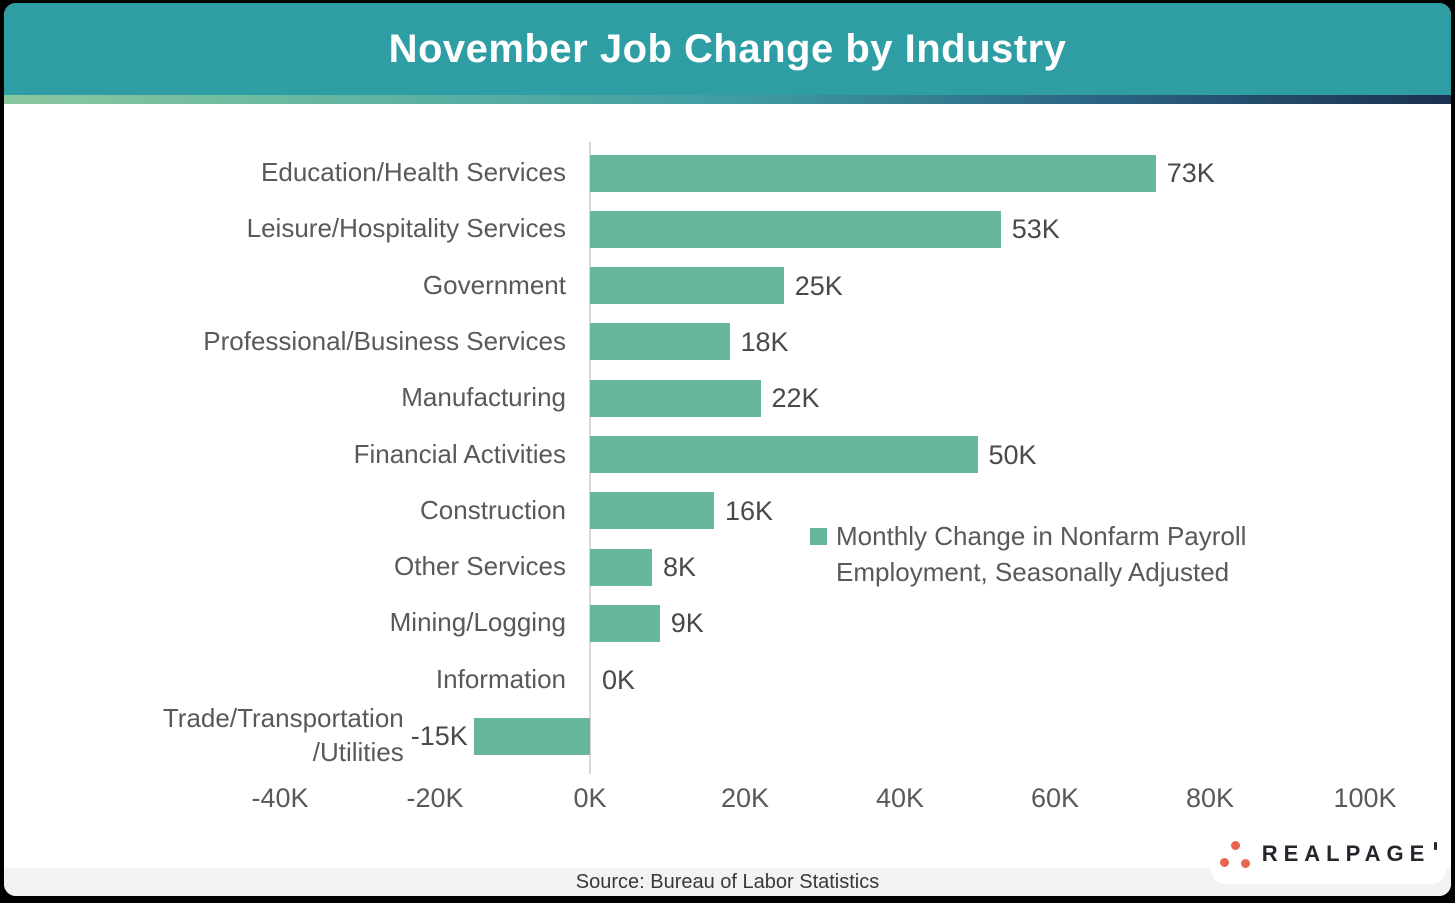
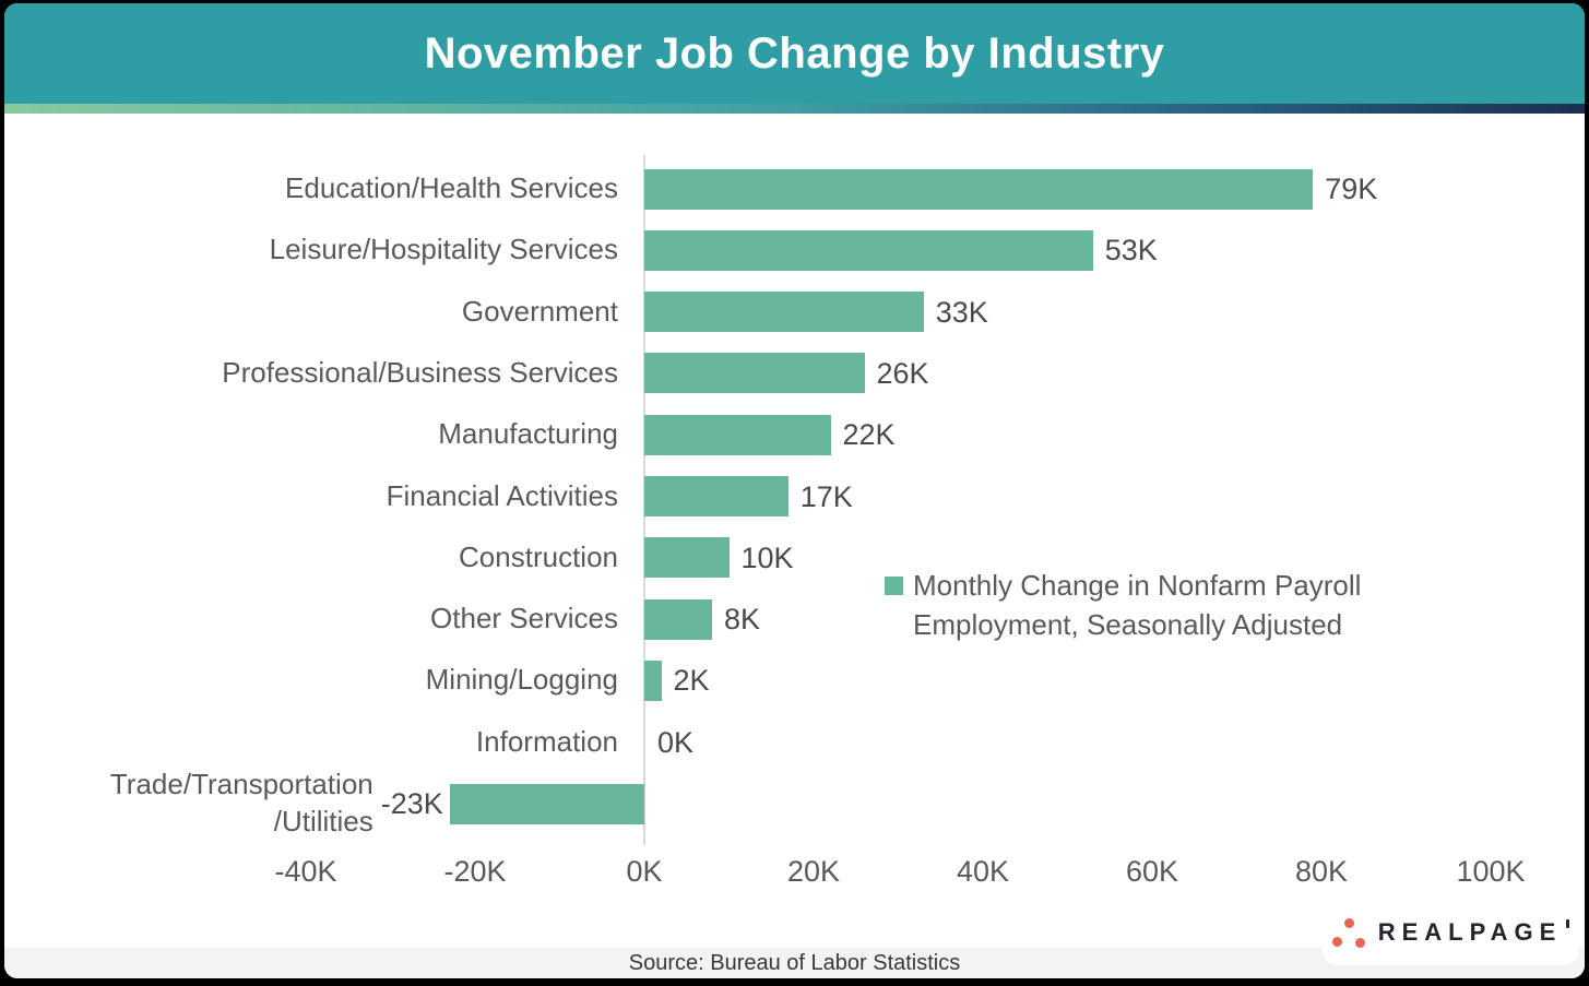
Education/Health Services: 73K -> 79K
Government: 25K -> 33K
Professional/Business Services: 18K -> 26K
Financial Activities: 50K -> 17K
Construction: 16K -> 10K
Mining/Logging: 9K -> 2K
Trade/Transportation /Utilities: -15K -> -23K
